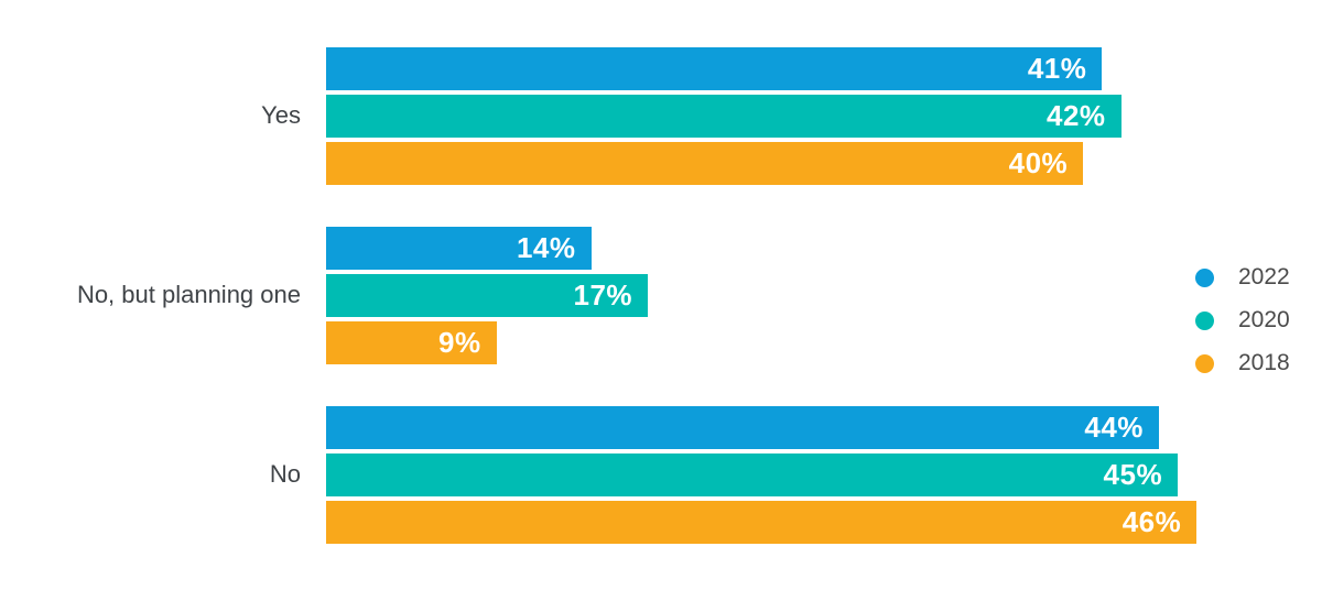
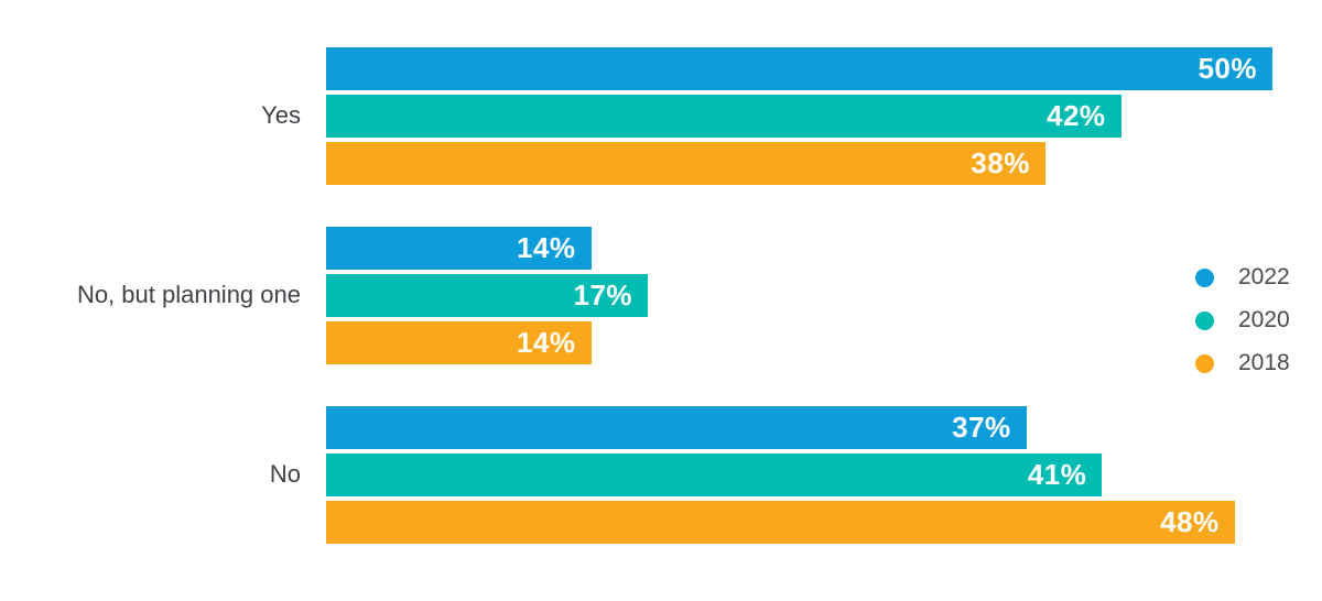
2022/Yes: 41% -> 50%
2018/Yes: 40% -> 38%
2018/No, but planning one: 9% -> 14%
2022/No: 44% -> 37%
2020/No: 45% -> 41%
2018/No: 46% -> 48%
